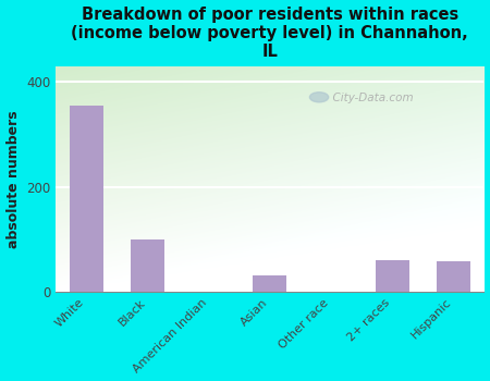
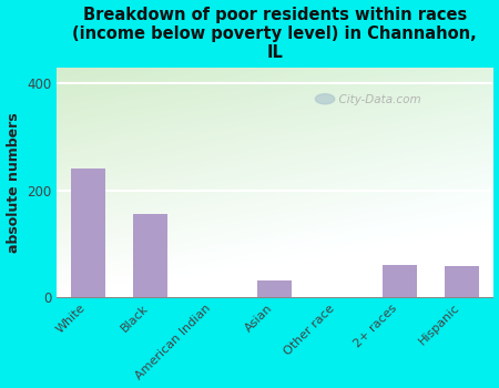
White: 355 -> 240
Black: 100 -> 155
